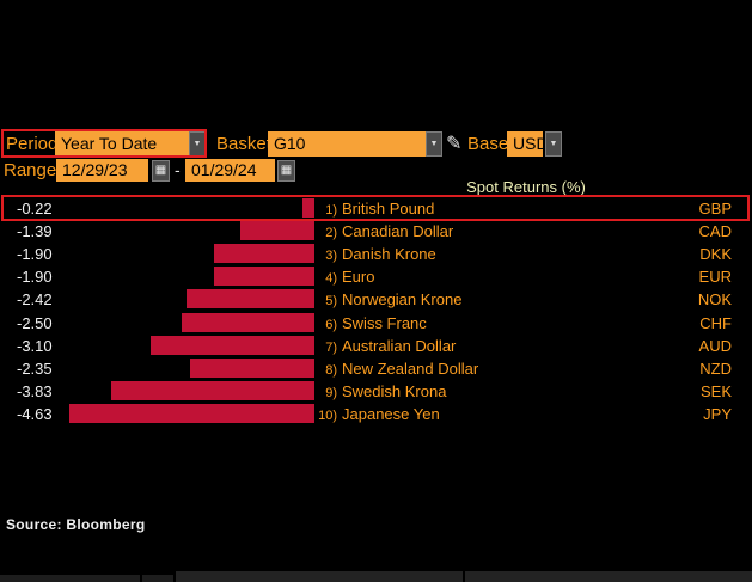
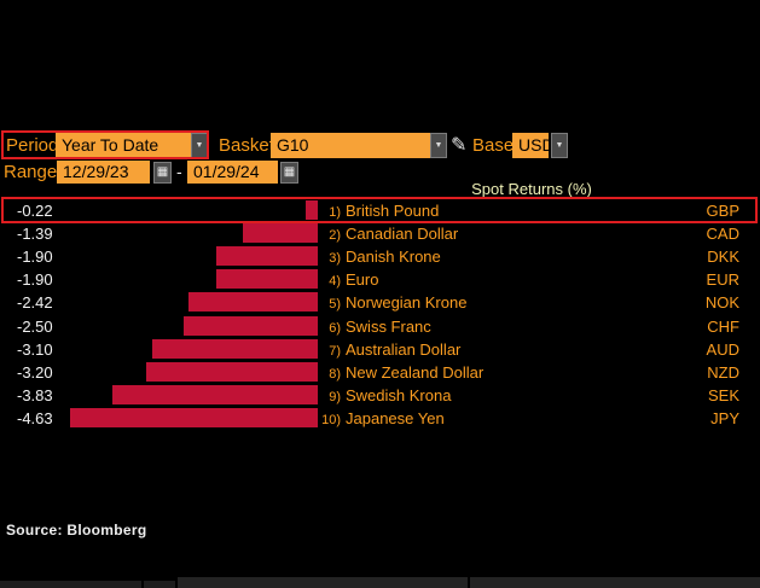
New Zealand Dollar: -2.35 -> -3.20
